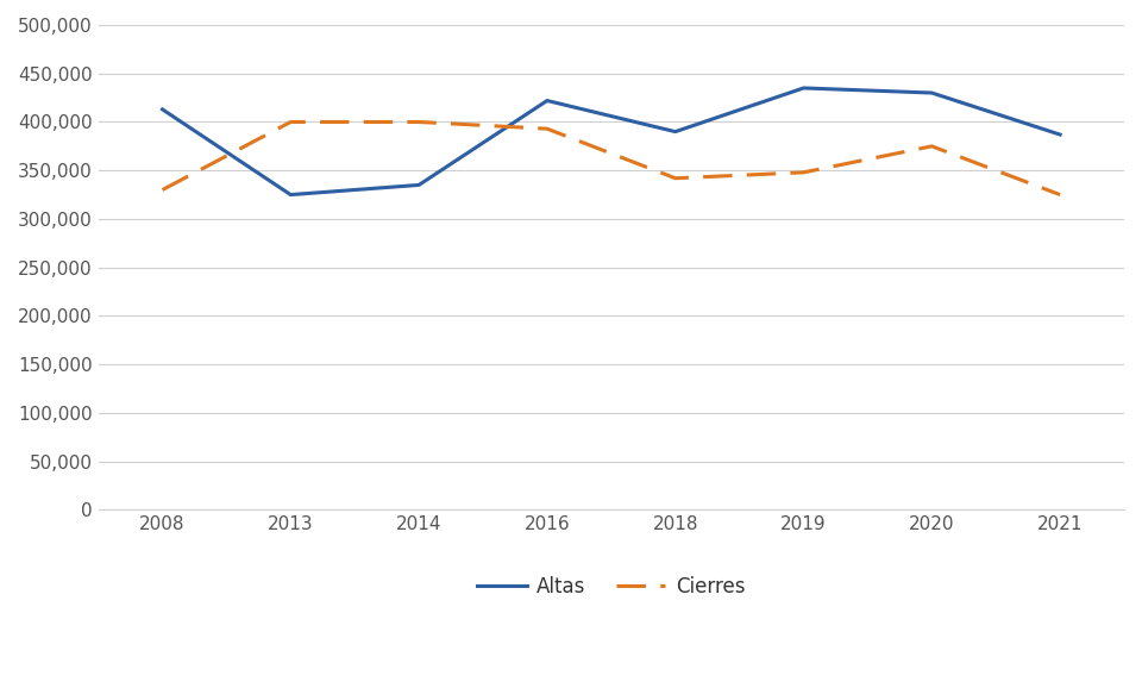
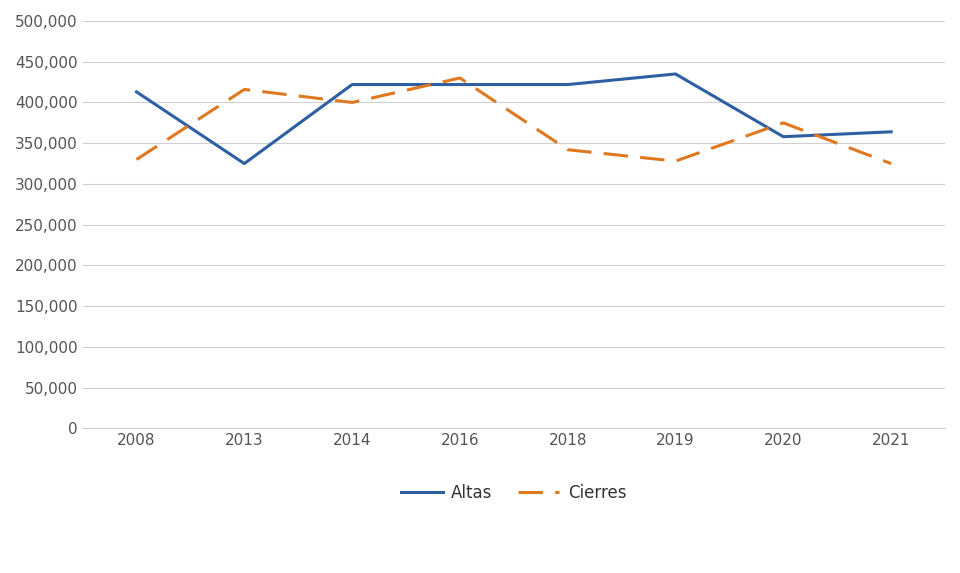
Cierres/2013: 400,000 -> 416,000
Altas/2014: 335,000 -> 422,000
Cierres/2016: 393,000 -> 430,000
Altas/2018: 390,000 -> 422,000
Cierres/2019: 348,000 -> 328,000
Altas/2020: 430,000 -> 358,000
Altas/2021: 387,000 -> 364,000
